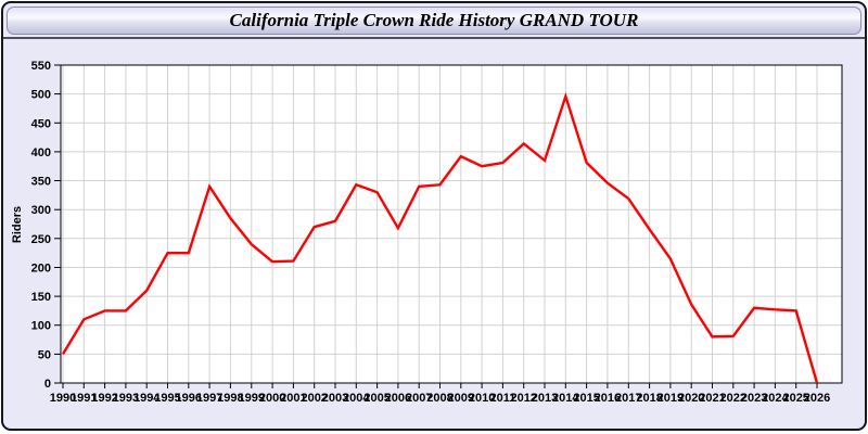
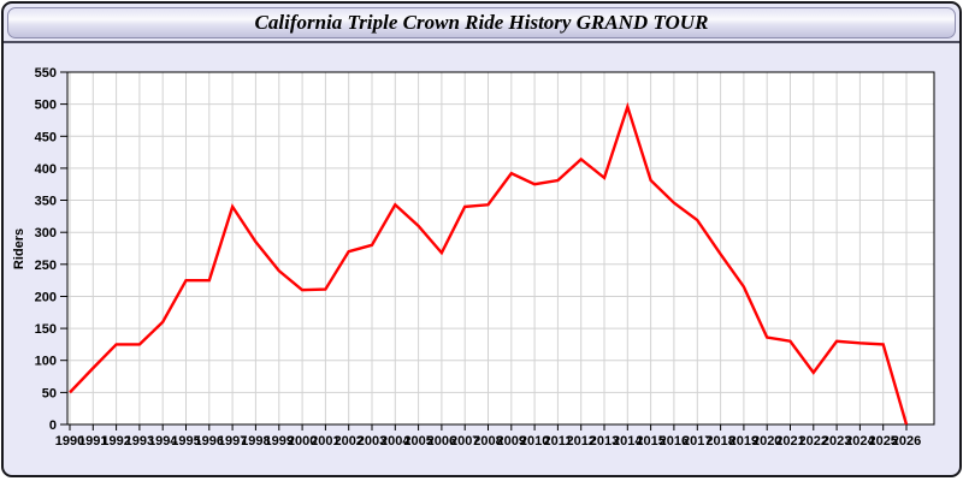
1991: 110 -> 90
2005: 330 -> 310
2021: 80 -> 130
